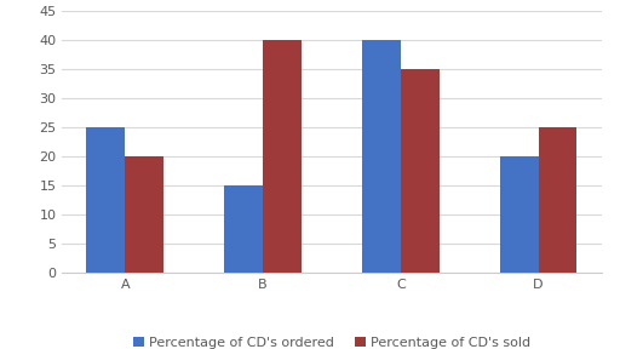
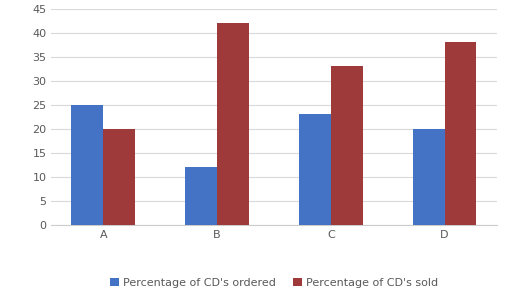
Percentage of CD's ordered/B: 15 -> 12
Percentage of CD's sold/B: 40 -> 42
Percentage of CD's ordered/C: 40 -> 23
Percentage of CD's sold/C: 35 -> 33
Percentage of CD's sold/D: 25 -> 38
